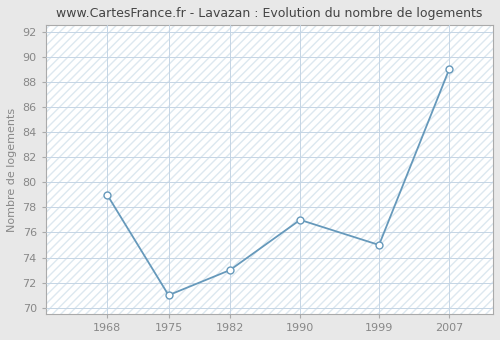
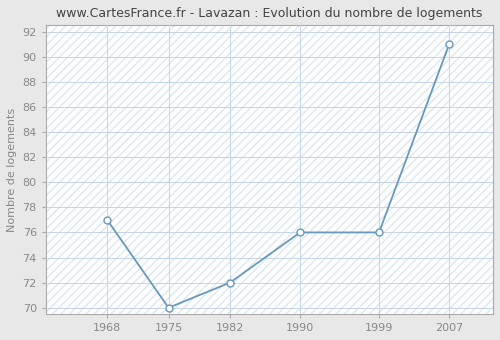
1968: 79 -> 77
1975: 71 -> 70
1982: 73 -> 72
1990: 77 -> 76
1999: 75 -> 76
2007: 89 -> 91
